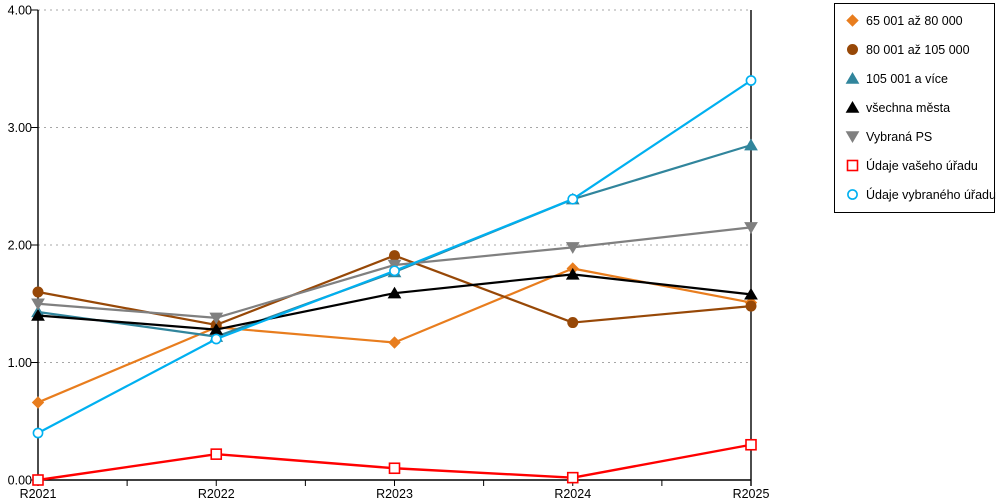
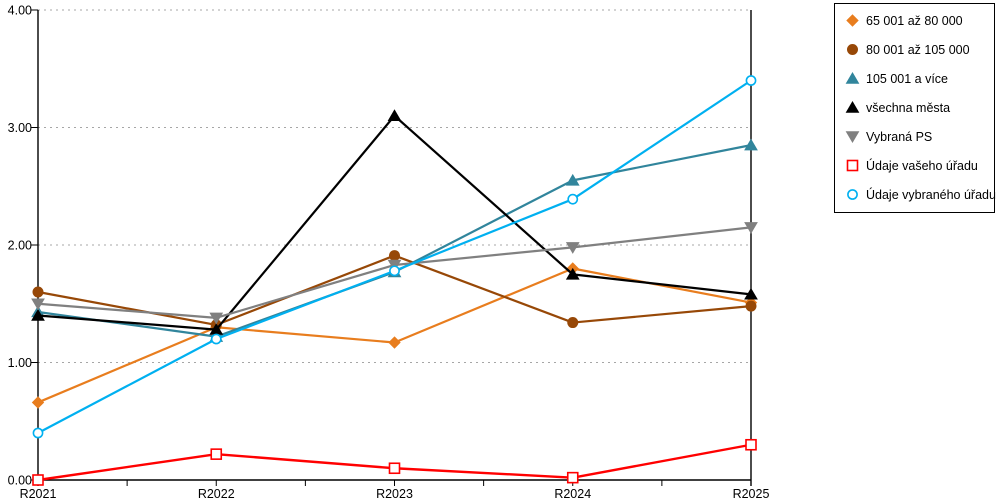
všechna města/R2023: 1.59 -> 3.10
105 001 a více/R2024: 2.39 -> 2.55
